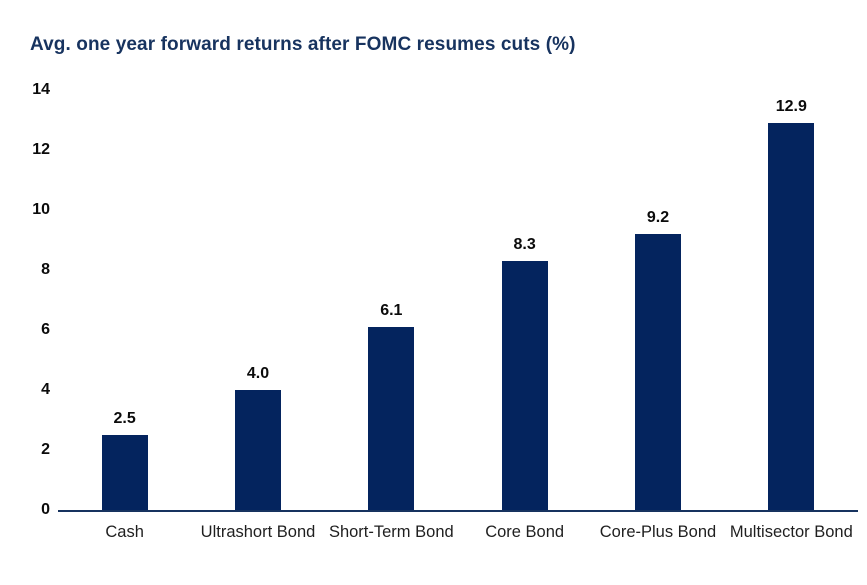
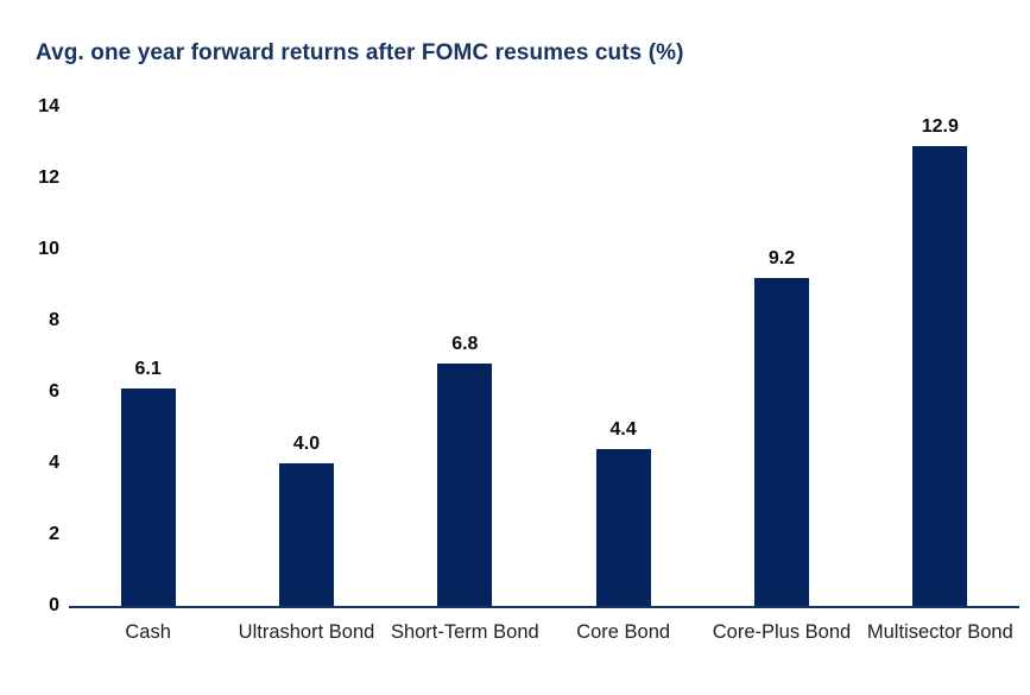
Cash: 2.5 -> 6.1
Short-Term Bond: 6.1 -> 6.8
Core Bond: 8.3 -> 4.4
